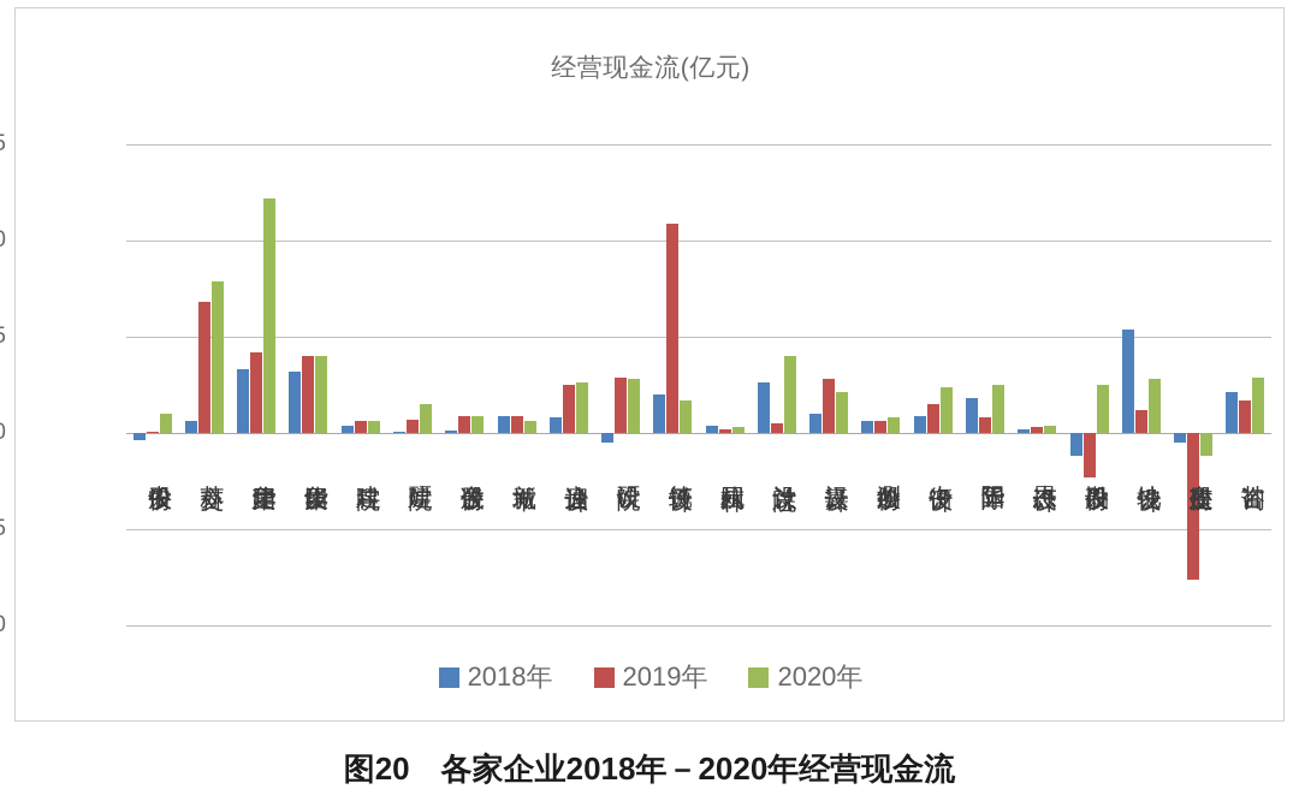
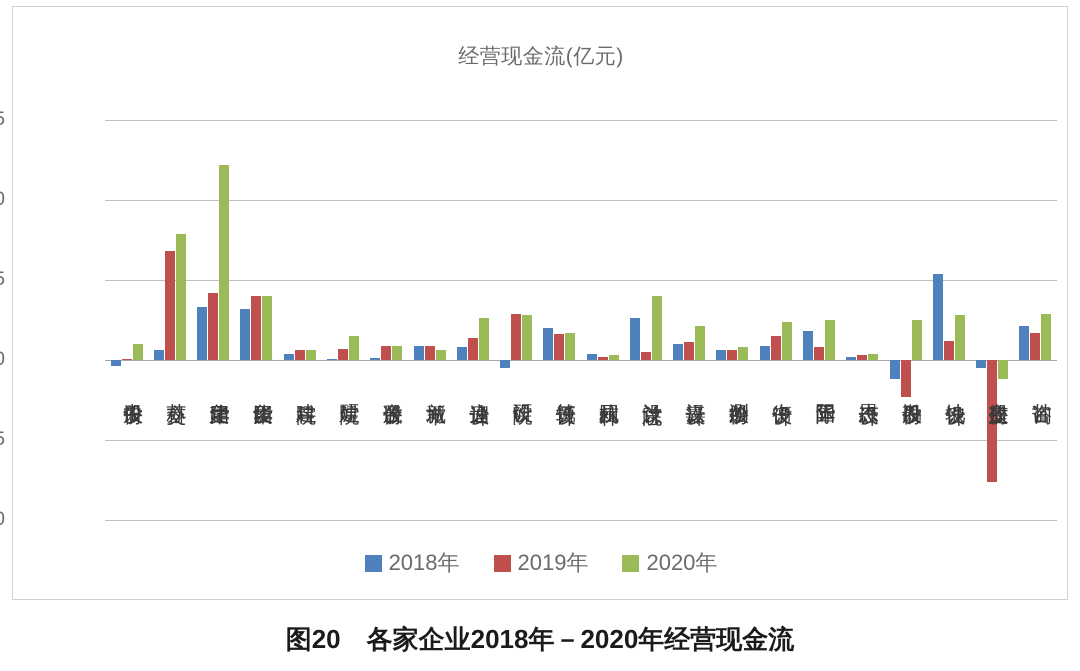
2019年/启迪设计: 2.5 -> 1.4
2019年/筑博设计: 10.9 -> 1.6
2019年/汉嘉设计: 2.8 -> 1.1
